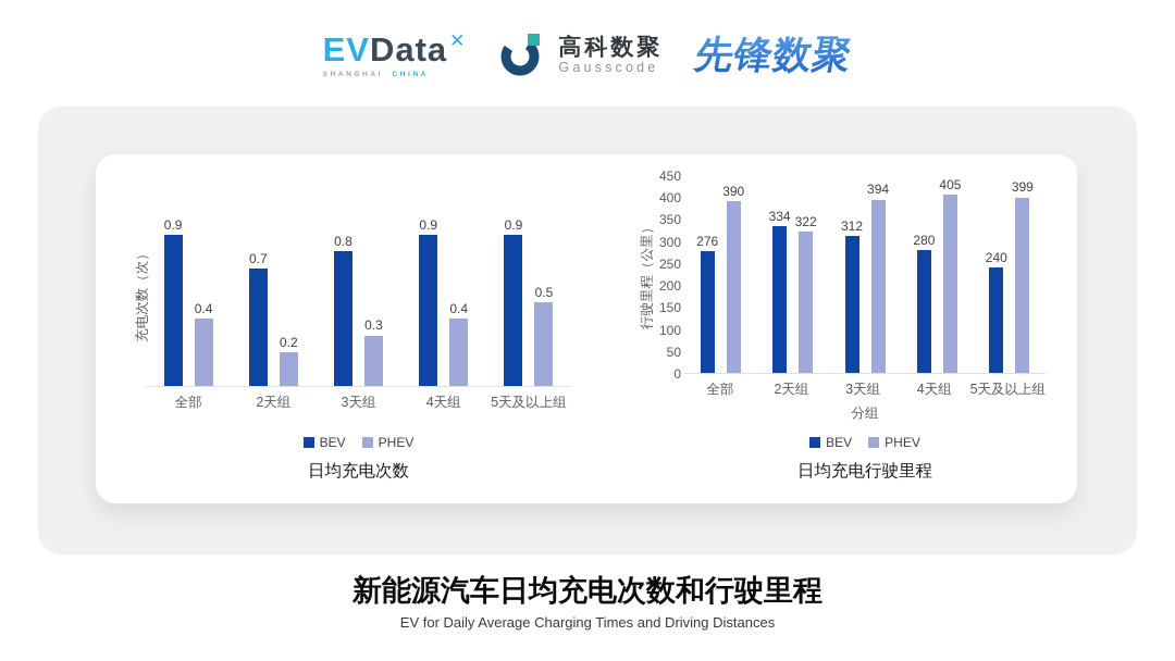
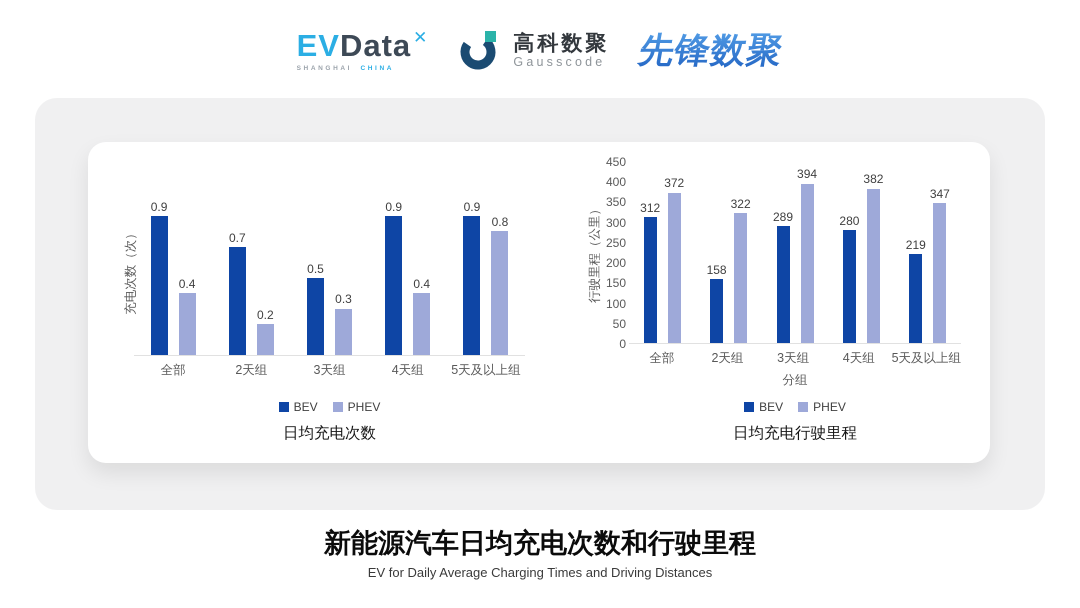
日均充电次数/BEV/3天组: 0.8 -> 0.5
日均充电次数/PHEV/5天及以上组: 0.5 -> 0.8
日均充电行驶里程/BEV/全部: 276 -> 312
日均充电行驶里程/PHEV/全部: 390 -> 372
日均充电行驶里程/BEV/2天组: 334 -> 158
日均充电行驶里程/BEV/3天组: 312 -> 289
日均充电行驶里程/PHEV/4天组: 405 -> 382
日均充电行驶里程/BEV/5天及以上组: 240 -> 219
日均充电行驶里程/PHEV/5天及以上组: 399 -> 347
